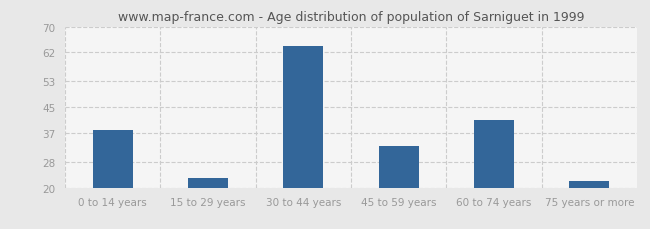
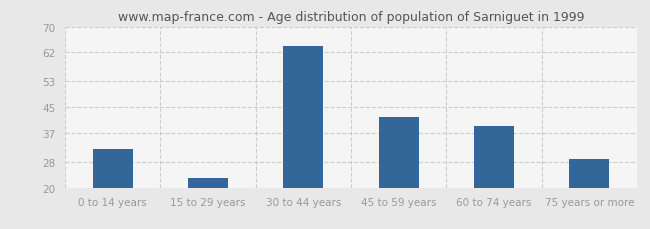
0 to 14 years: 38 -> 32
45 to 59 years: 33 -> 42
60 to 74 years: 41 -> 39
75 years or more: 22 -> 29
